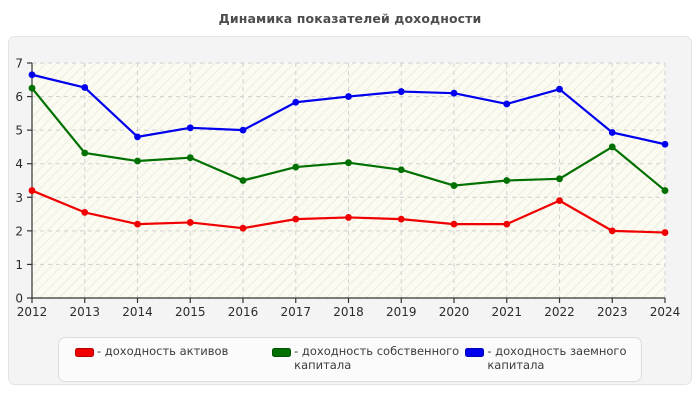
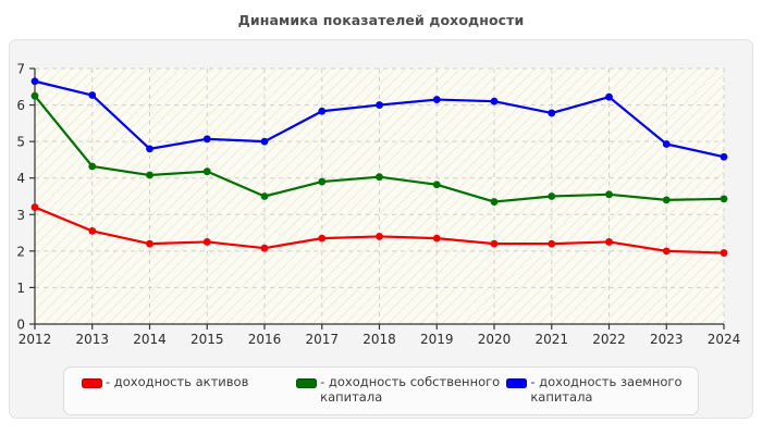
- доходность активов/2022: 2.9 -> 2.2
- доходность собственного капитала/2023: 4.5 -> 3.4
- доходность собственного капитала/2024: 3.2 -> 3.4
